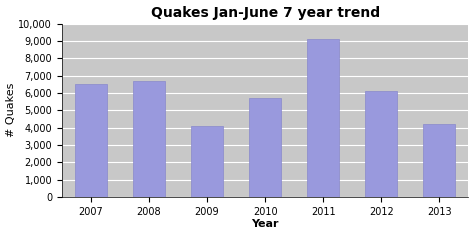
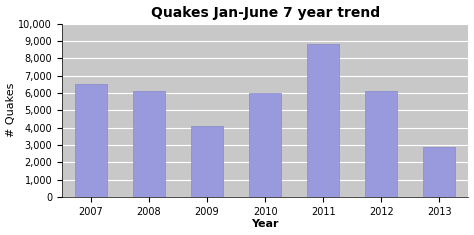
2008: 6,700 -> 6,100
2010: 5,700 -> 6,000
2011: 9,100 -> 8,800
2013: 4,200 -> 2,900
